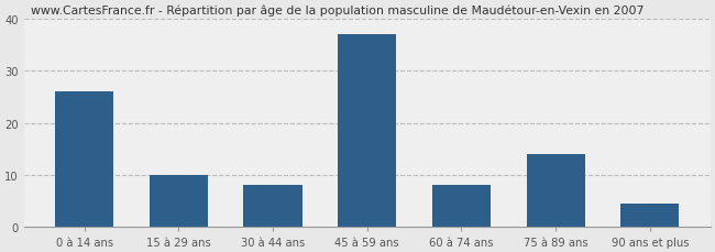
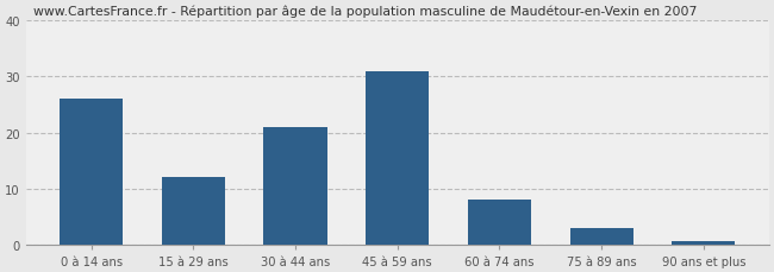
15 à 29 ans: 10.0 -> 12.0
30 à 44 ans: 8.0 -> 21.0
45 à 59 ans: 37.0 -> 31.0
75 à 89 ans: 14.0 -> 3.0
90 ans et plus: 4.5 -> 0.5
